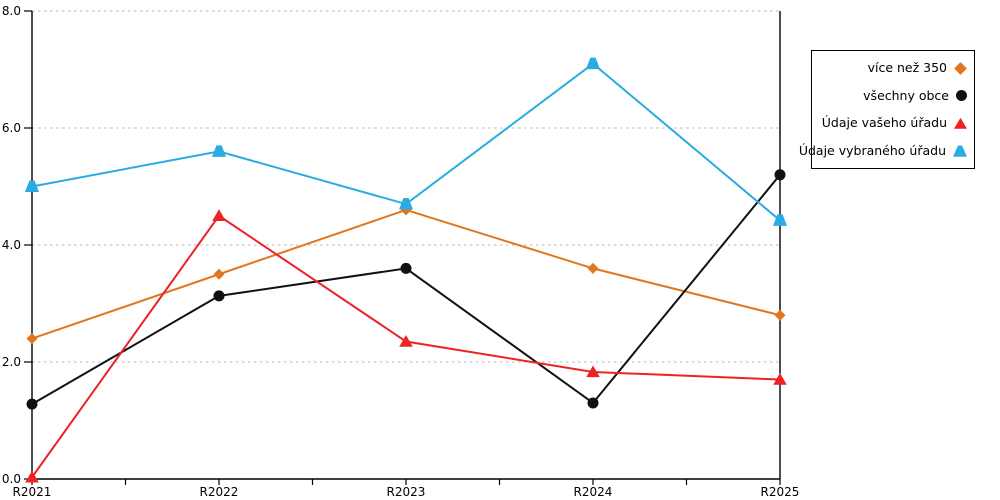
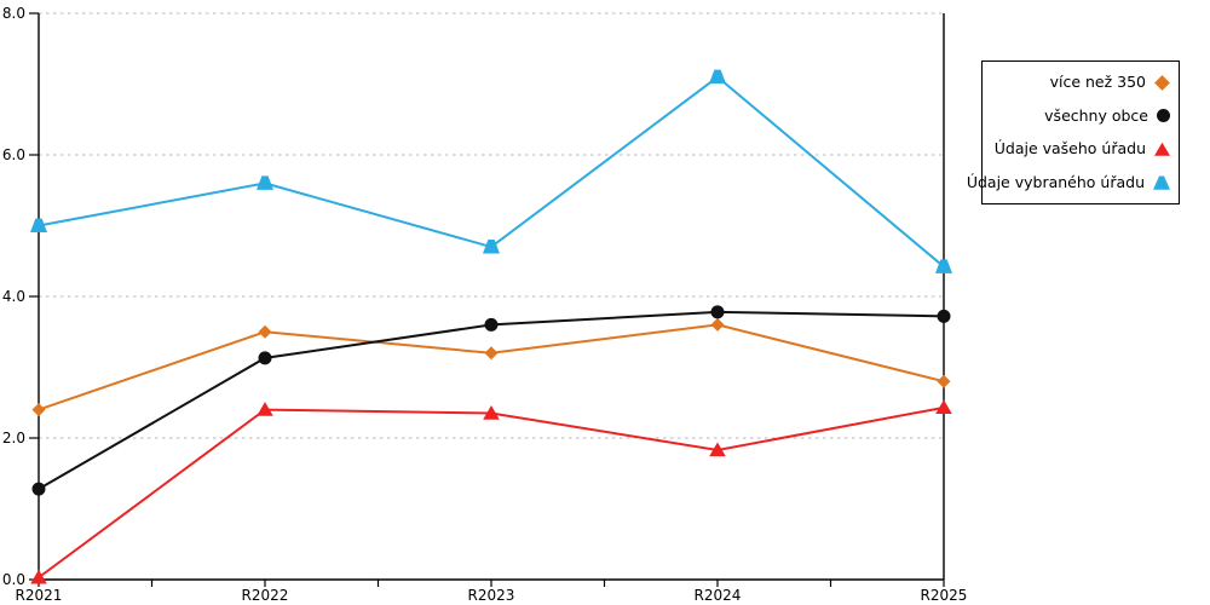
Údaje vašeho úřadu/R2022: 4.5 -> 2.4
více než 350/R2023: 4.6 -> 3.2
všechny obce/R2024: 1.3 -> 3.8
všechny obce/R2025: 5.2 -> 3.7
Údaje vašeho úřadu/R2025: 1.7 -> 2.4
